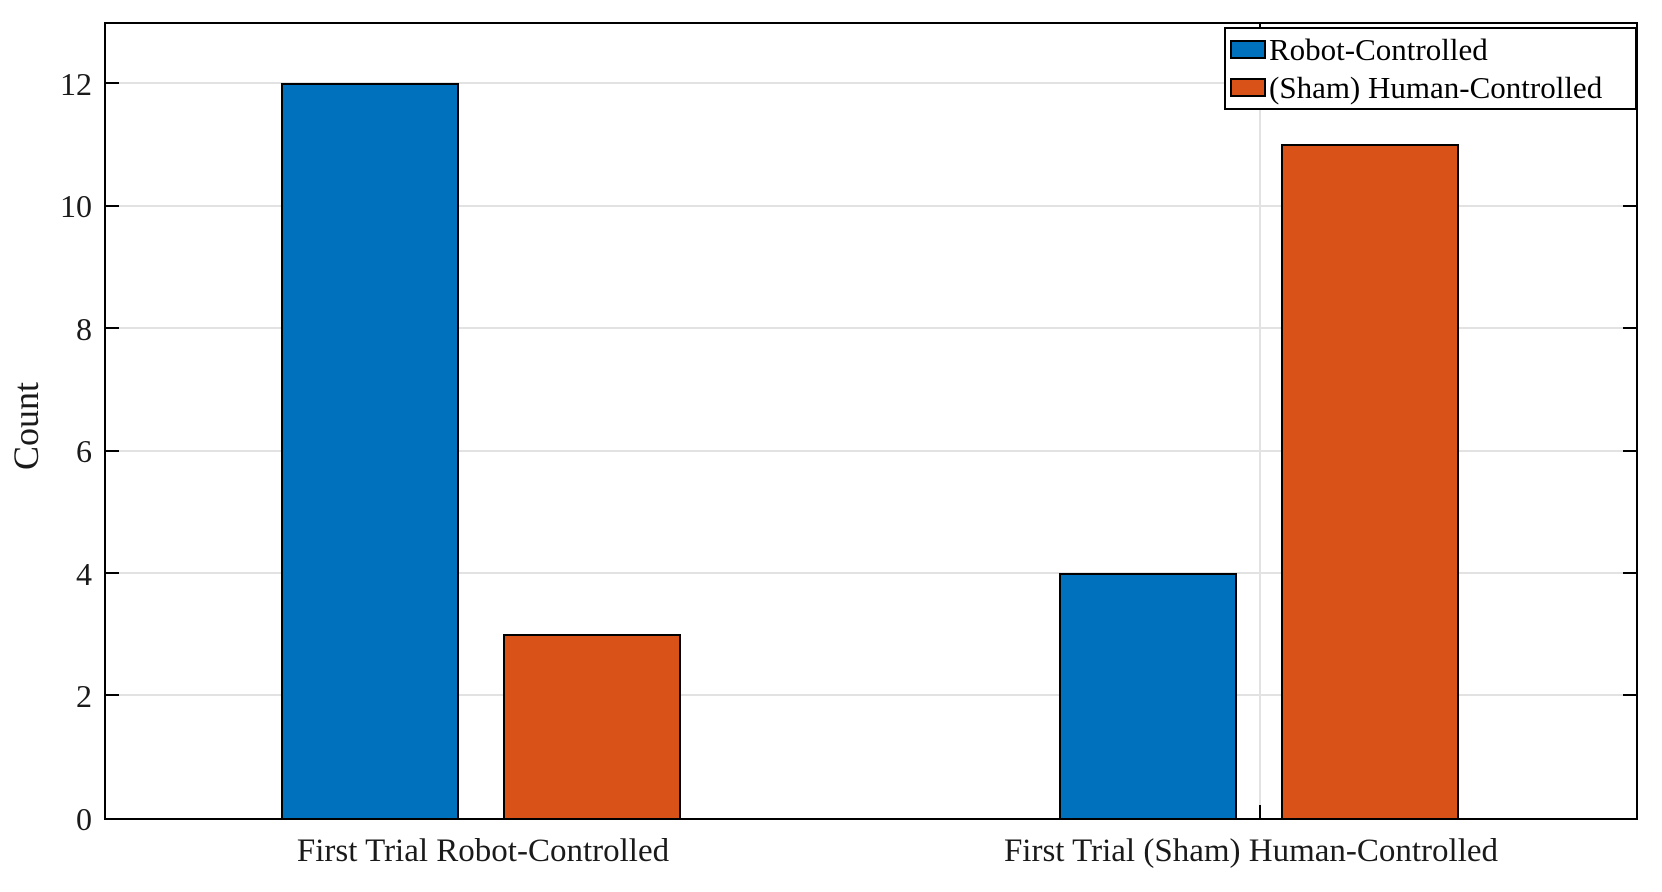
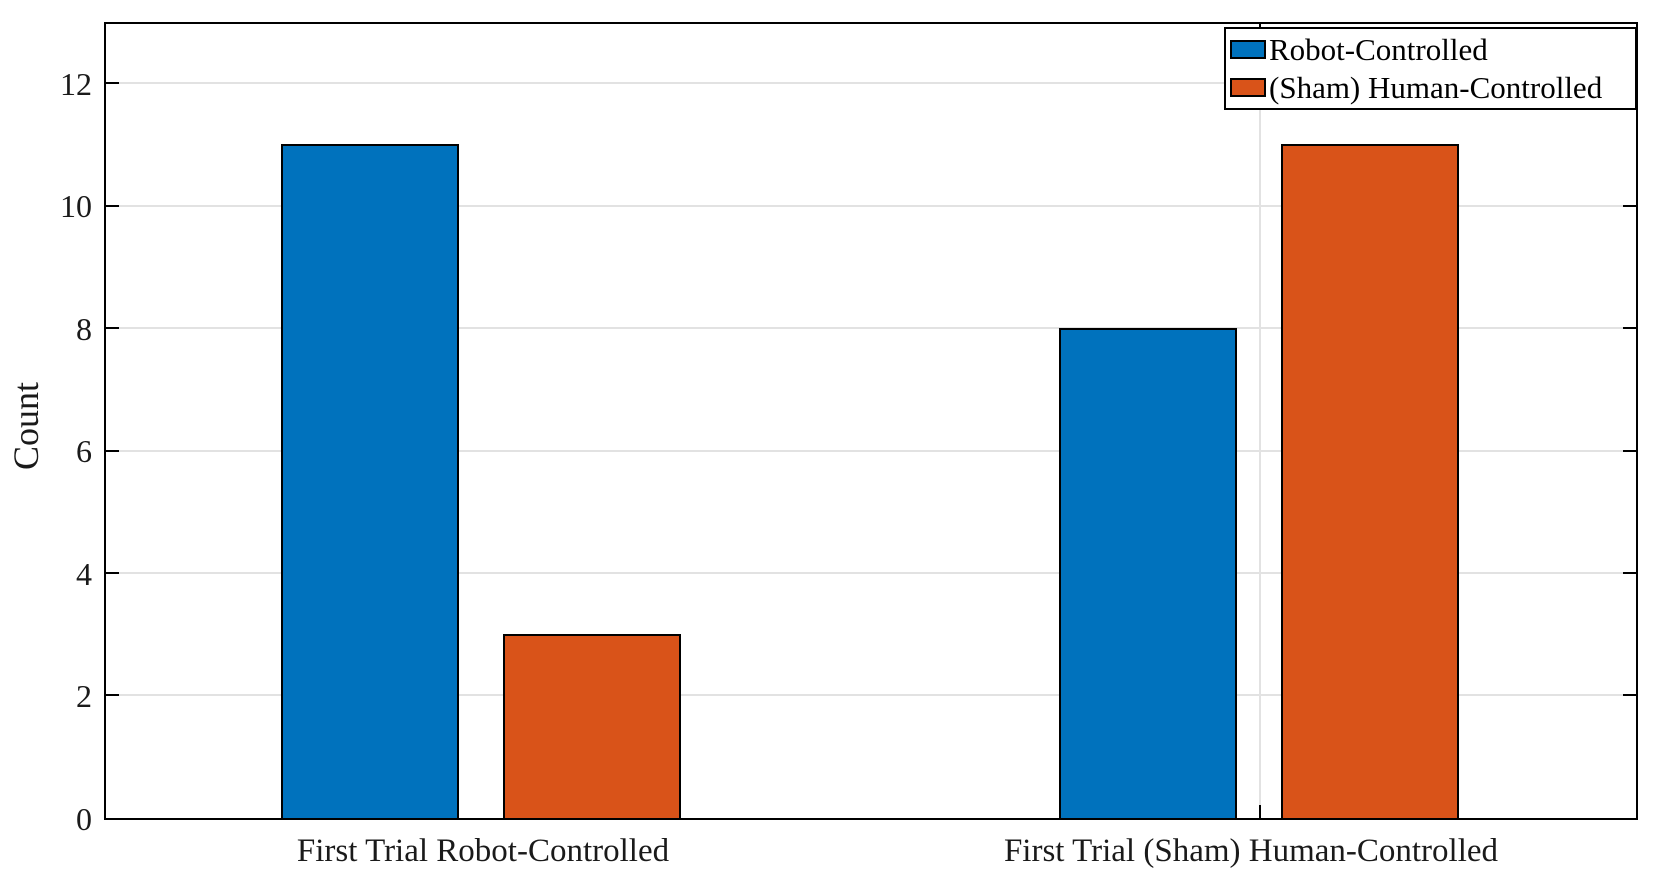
Robot-Controlled/First Trial Robot-Controlled: 12 -> 11
Robot-Controlled/First Trial (Sham) Human-Controlled: 4 -> 8
